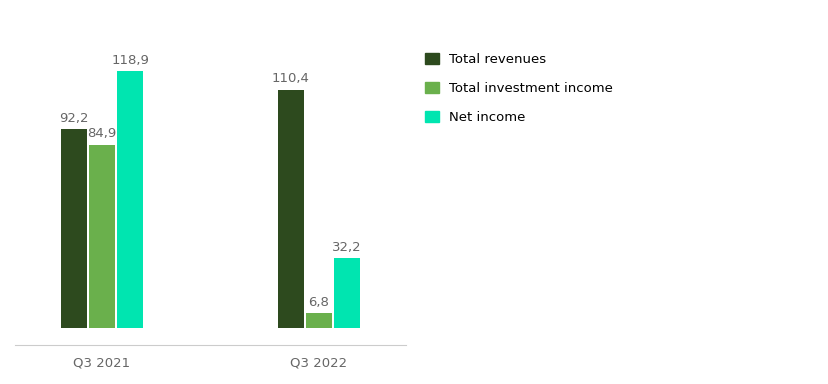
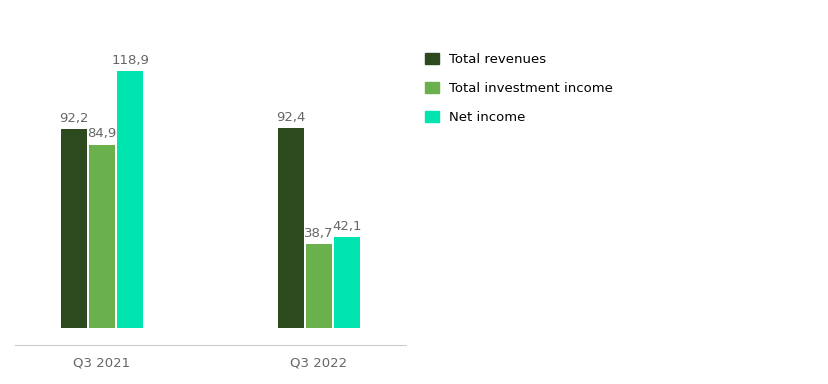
Total revenues/Q3 2022: 110,4 -> 92,4
Total investment income/Q3 2022: 6,8 -> 38,7
Net income/Q3 2022: 32,2 -> 42,1
